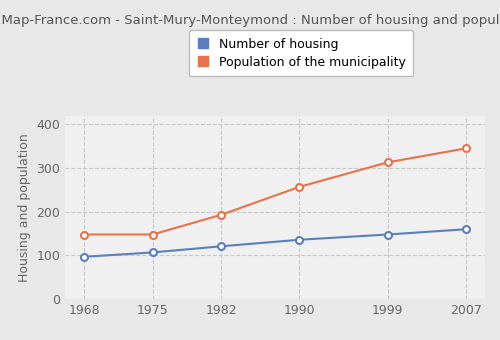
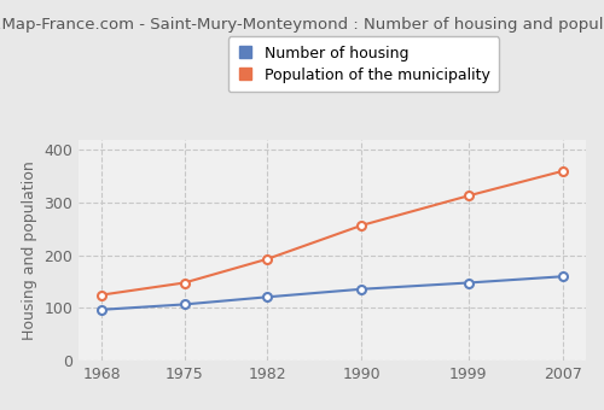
Population of the municipality/1968: 148 -> 125
Population of the municipality/2007: 345 -> 360
